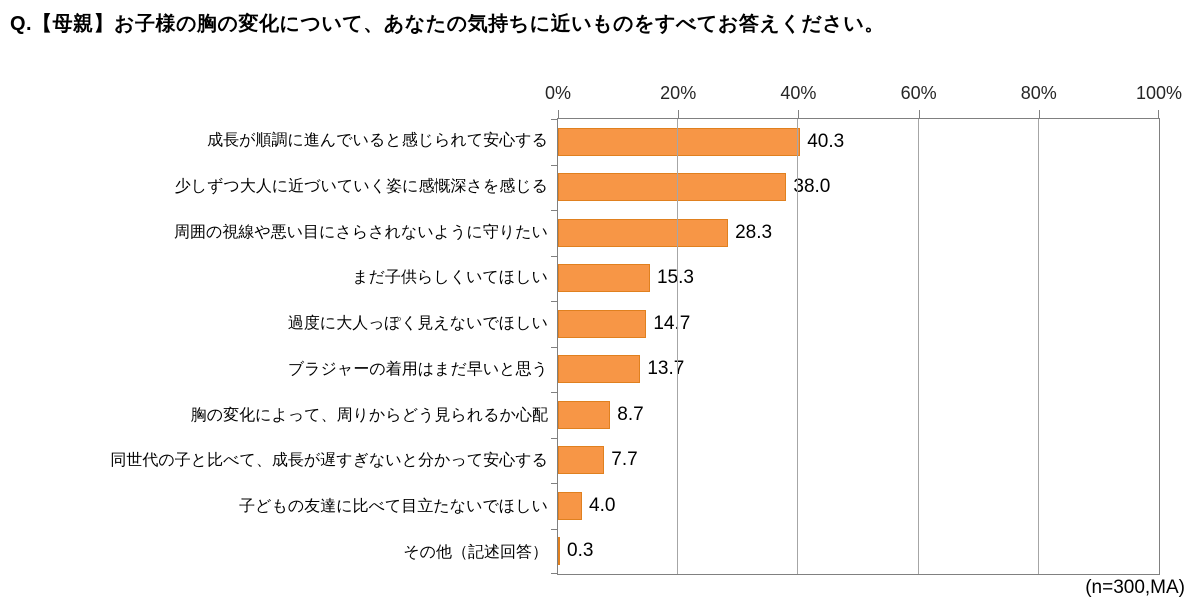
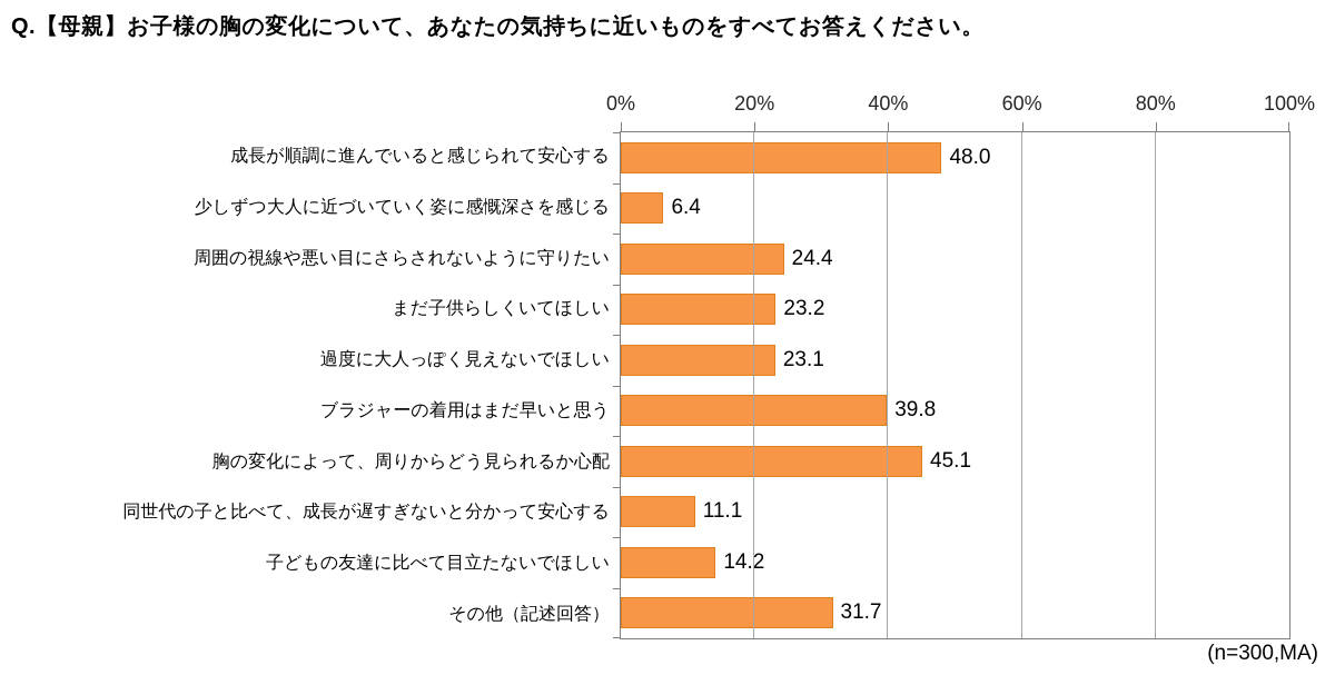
成長が順調に進んでいると感じられて安心する: 40.3 -> 48.0
少しずつ大人に近づいていく姿に感慨深さを感じる: 38.0 -> 6.4
周囲の視線や悪い目にさらされないように守りたい: 28.3 -> 24.4
まだ子供らしくいてほしい: 15.3 -> 23.2
過度に大人っぽく見えないでほしい: 14.7 -> 23.1
ブラジャーの着用はまだ早いと思う: 13.7 -> 39.8
胸の変化によって、周りからどう見られるか心配: 8.7 -> 45.1
同世代の子と比べて、成長が遅すぎないと分かって安心する: 7.7 -> 11.1
子どもの友達に比べて目立たないでほしい: 4.0 -> 14.2
その他（記述回答）: 0.3 -> 31.7
